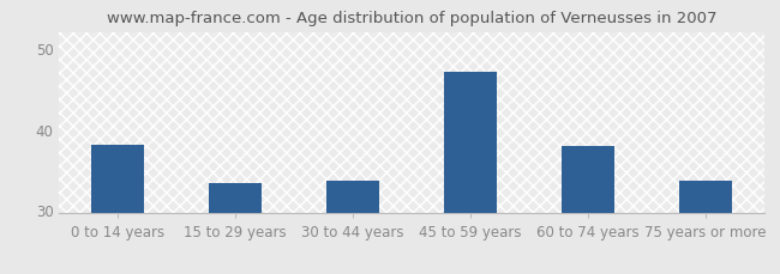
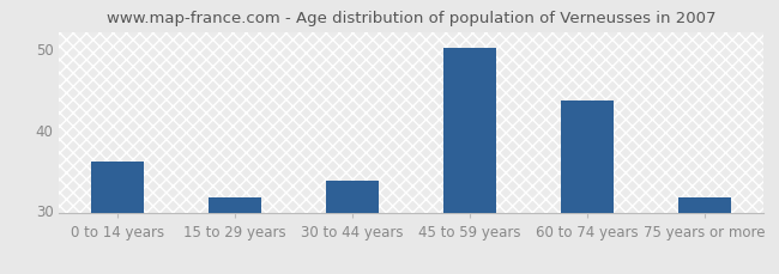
0 to 14 years: 38.0 -> 36.0
15 to 29 years: 33.2 -> 31.5
45 to 59 years: 47.0 -> 50.0
60 to 74 years: 37.8 -> 43.5
75 years or more: 33.6 -> 31.5
